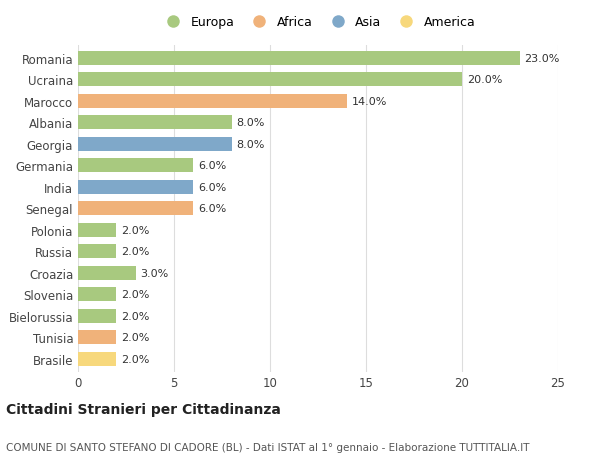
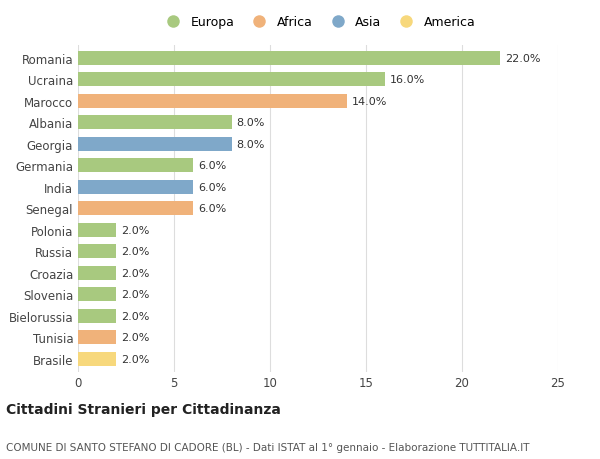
Romania: 23.0% -> 22.0%
Ucraina: 20.0% -> 16.0%
Croazia: 3.0% -> 2.0%
